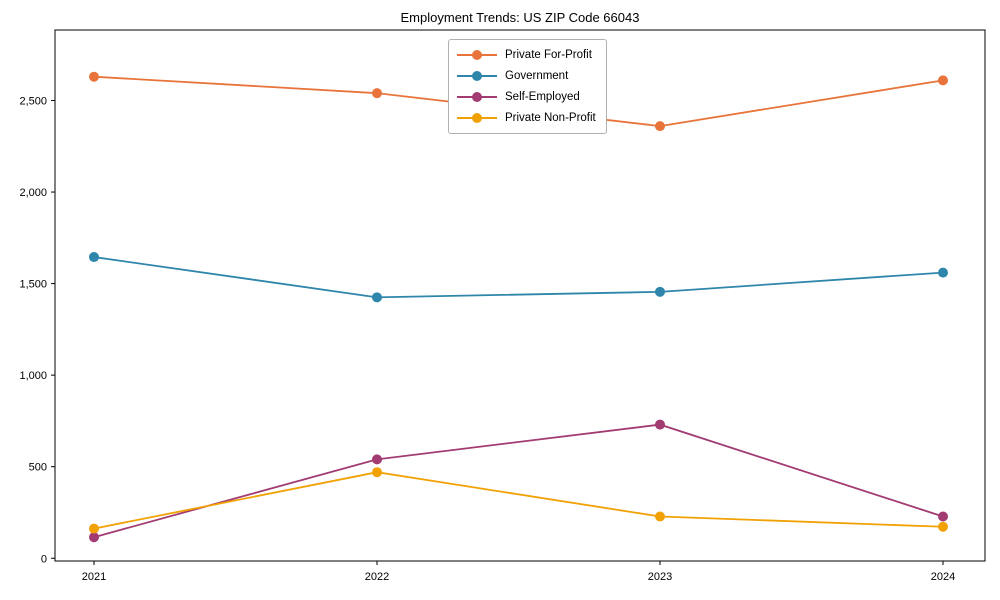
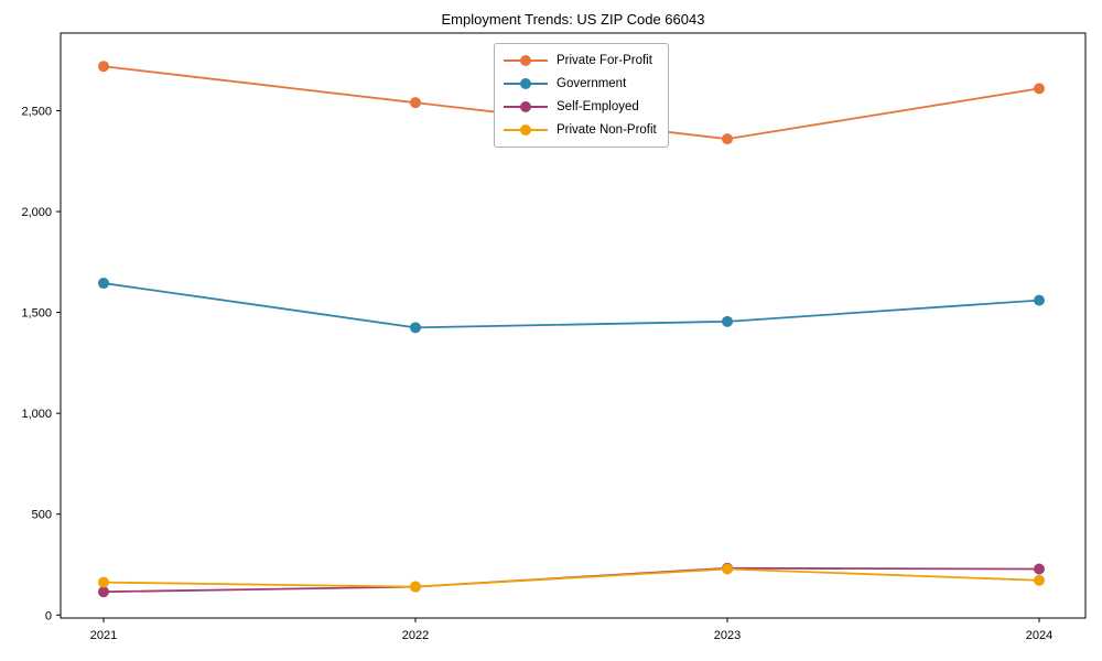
Private For-Profit/2021: 2630 -> 2720
Self-Employed/2022: 540 -> 140
Private Non-Profit/2022: 470 -> 140
Self-Employed/2023: 730 -> 230
